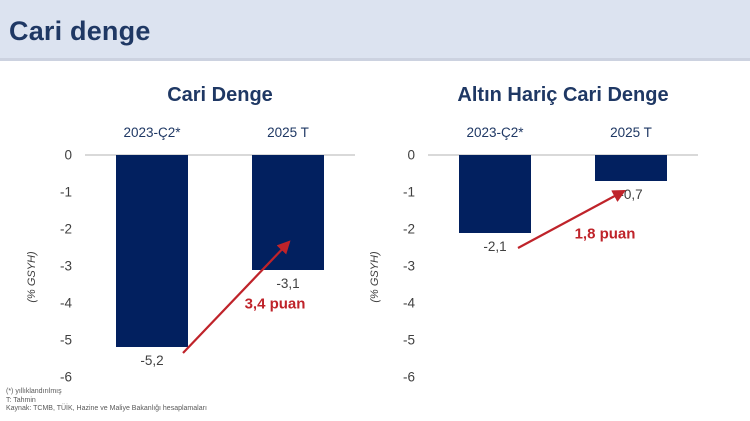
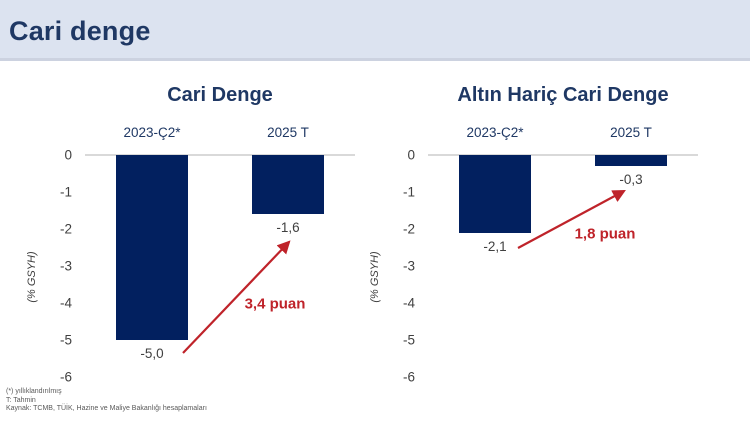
Cari Denge/2023-Ç2*: -5,2 -> -5,0
Cari Denge/2025 T: -3,1 -> -1,6
Altın Hariç Cari Denge/2025 T: -0,7 -> -0,3
